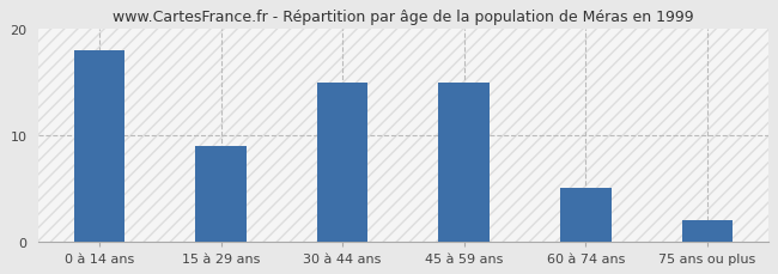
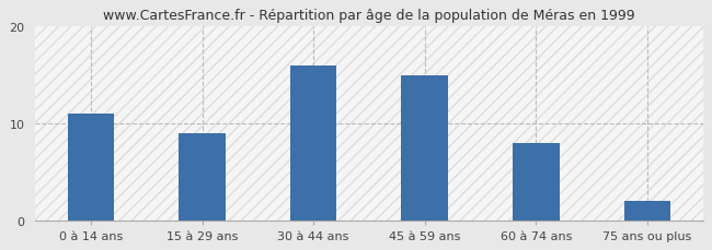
0 à 14 ans: 18 -> 11
30 à 44 ans: 15 -> 16
60 à 74 ans: 5 -> 8
